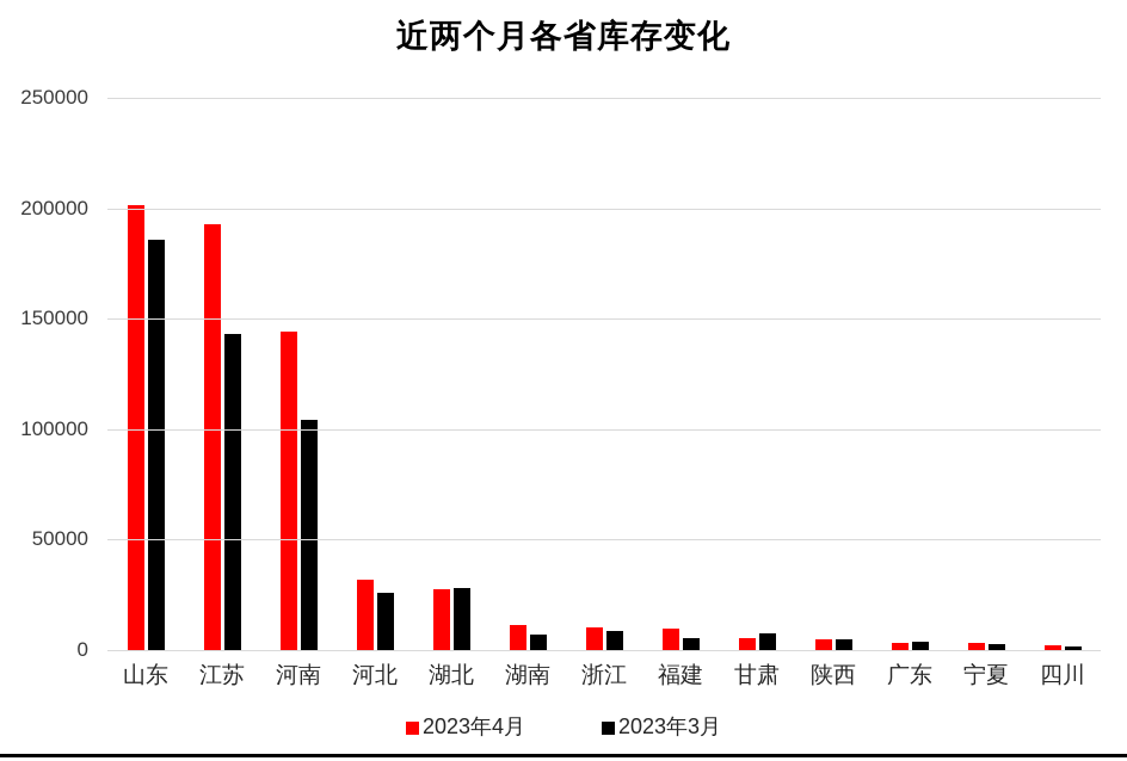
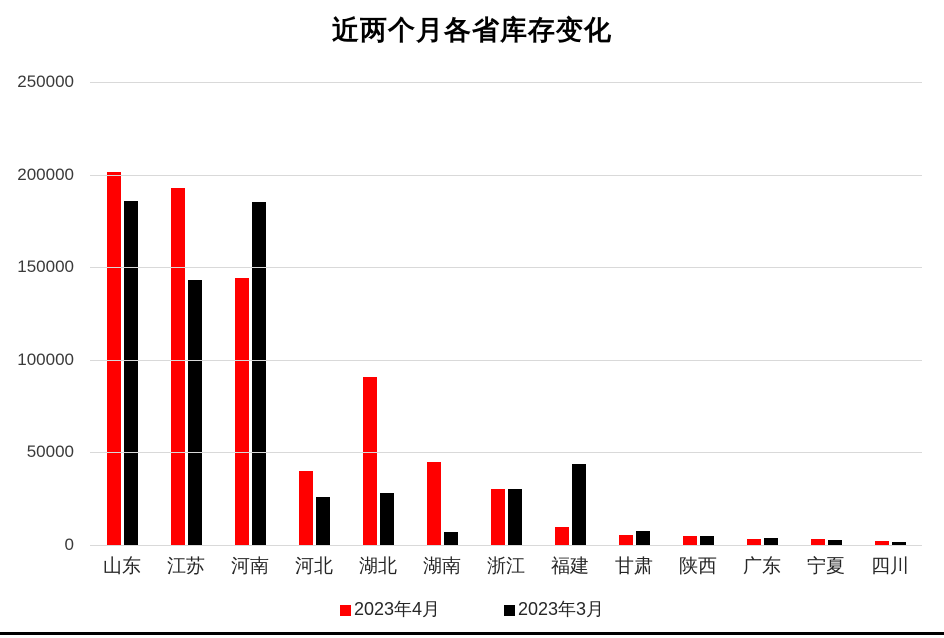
2023年3月/河南: 104000 -> 185000
2023年4月/河北: 32000 -> 40000
2023年4月/湖北: 28000 -> 91000
2023年4月/湖南: 12000 -> 45000
2023年4月/浙江: 10000 -> 30000
2023年3月/浙江: 8000 -> 30000
2023年3月/福建: 6000 -> 44000
